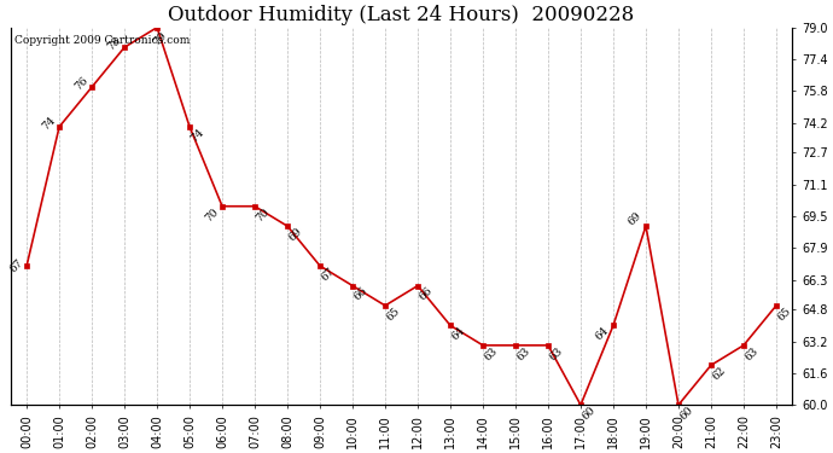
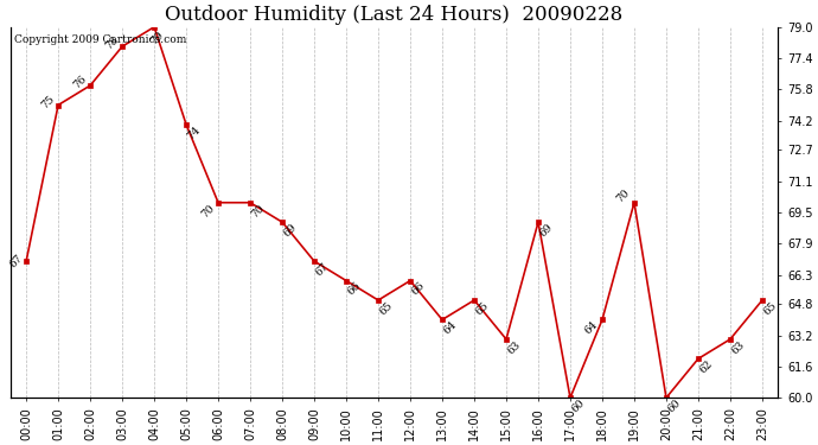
01:00: 74 -> 75
14:00: 63 -> 65
16:00: 63 -> 69
19:00: 69 -> 70
